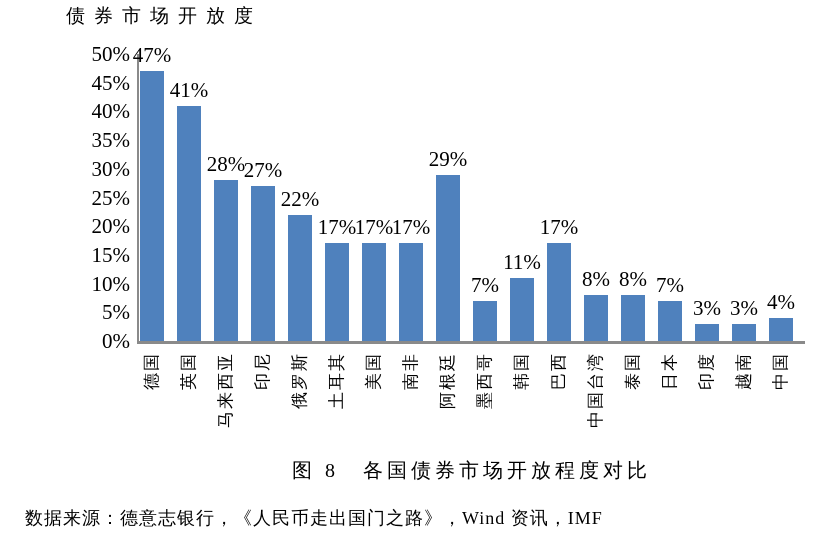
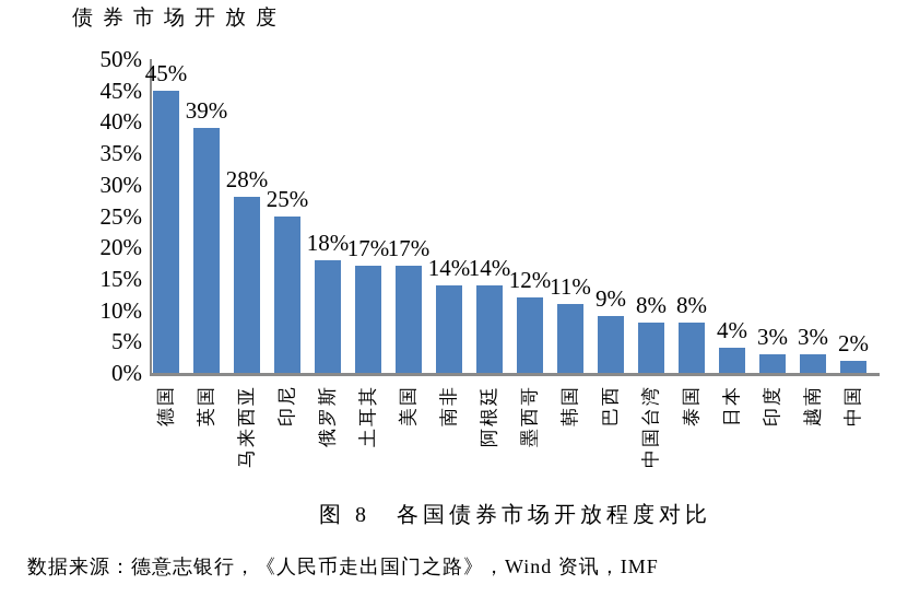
德国: 47% -> 45%
英国: 41% -> 39%
印尼: 27% -> 25%
俄罗斯: 22% -> 18%
南非: 17% -> 14%
阿根廷: 29% -> 14%
墨西哥: 7% -> 12%
巴西: 17% -> 9%
日本: 7% -> 4%
中国: 4% -> 2%
